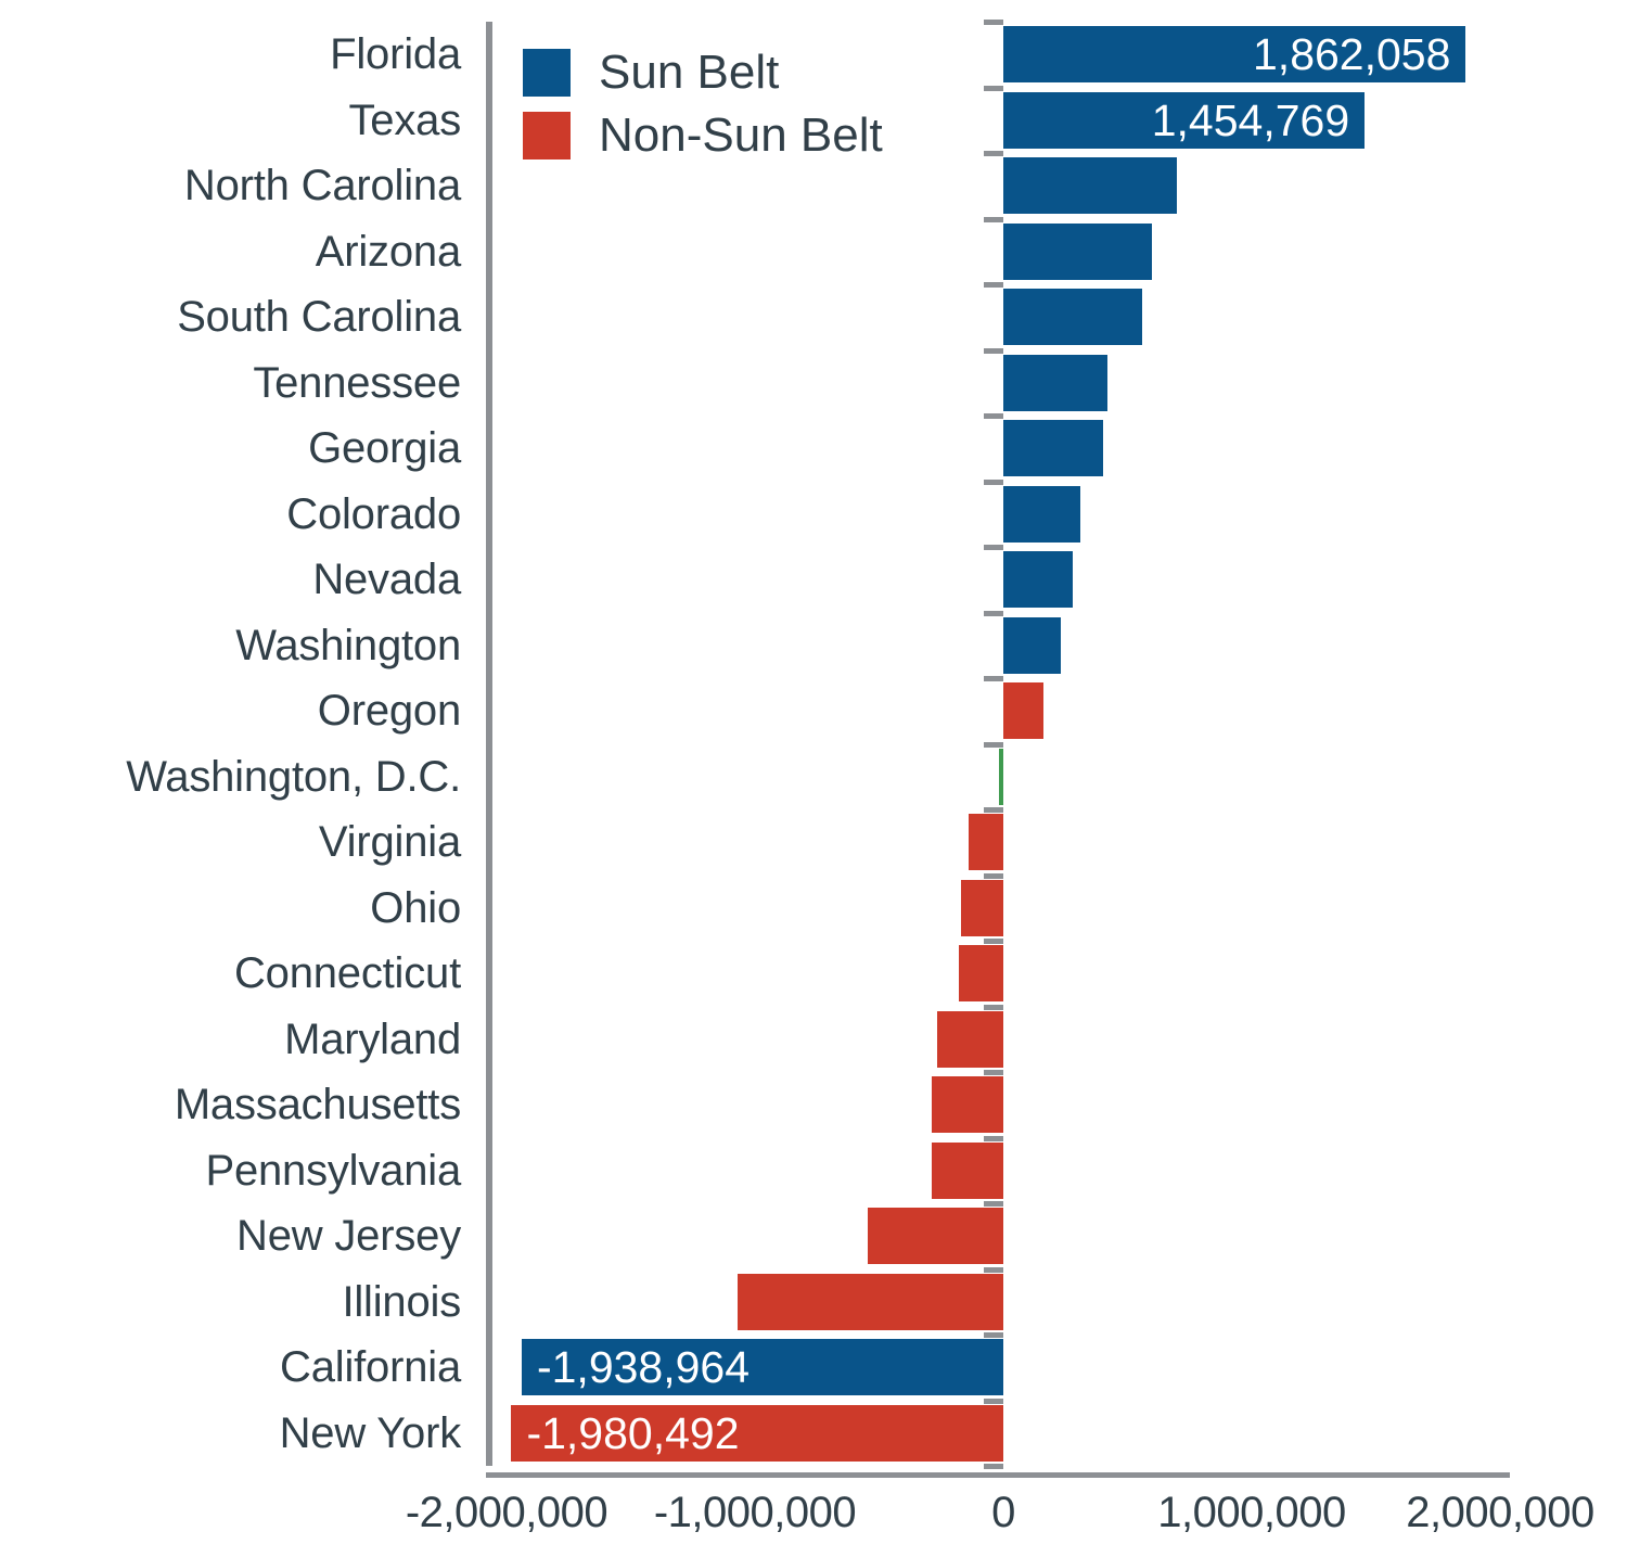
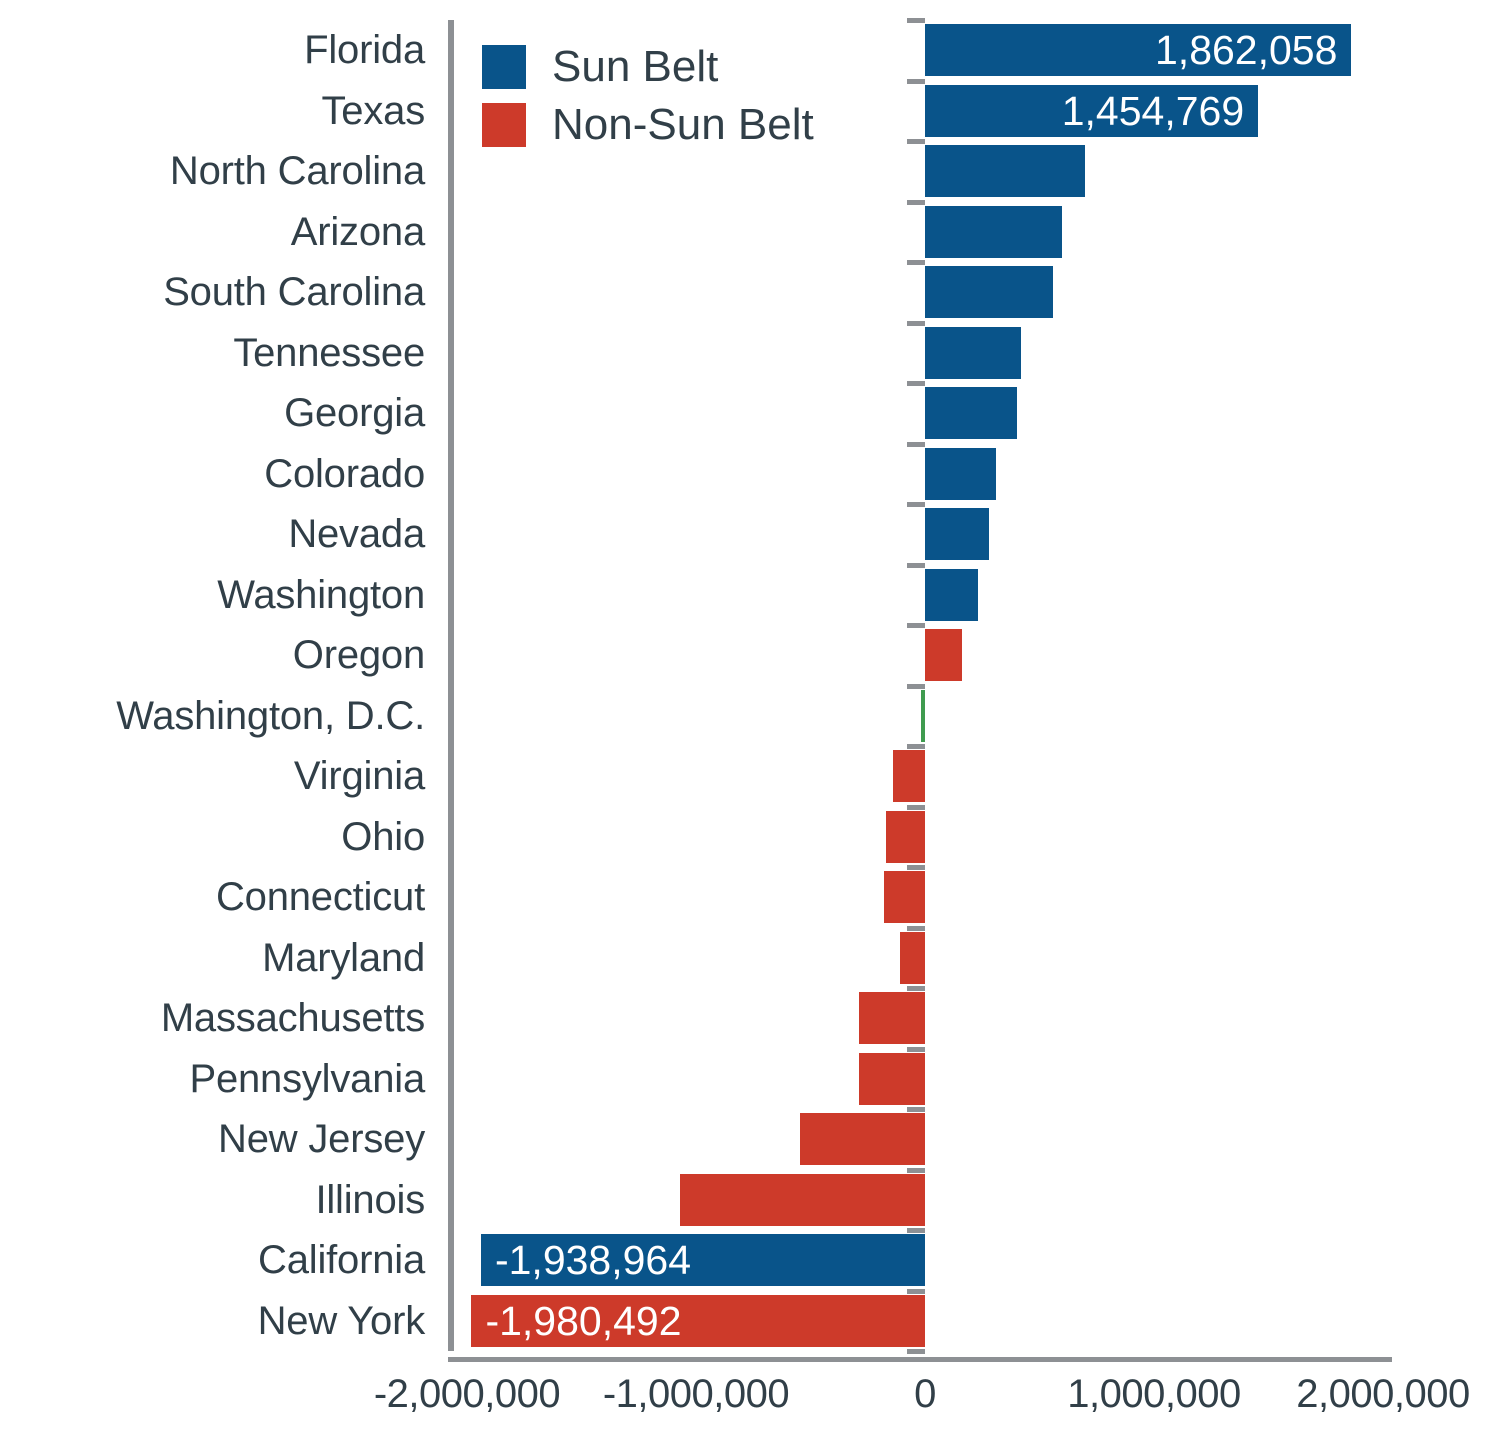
Maryland: -260000 -> -110000
